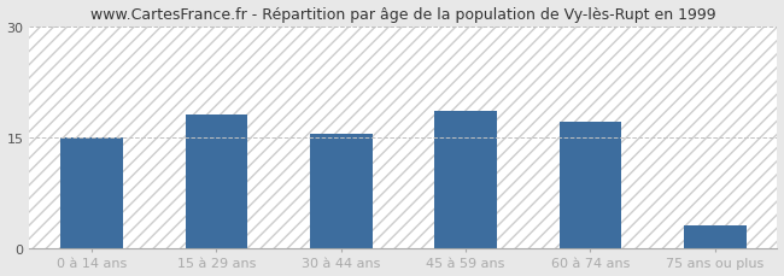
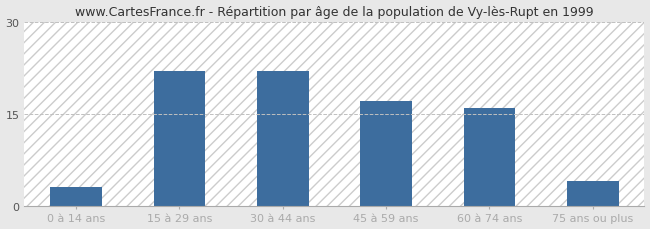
0 à 14 ans: 15.0 -> 3.0
15 à 29 ans: 18.0 -> 22.0
30 à 44 ans: 15.5 -> 22.0
45 à 59 ans: 18.5 -> 17.0
60 à 74 ans: 17.0 -> 16.0
75 ans ou plus: 3.0 -> 4.0
